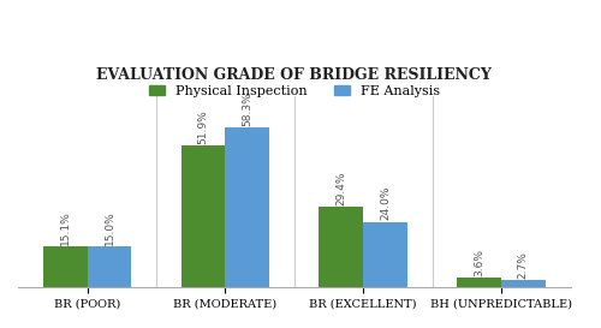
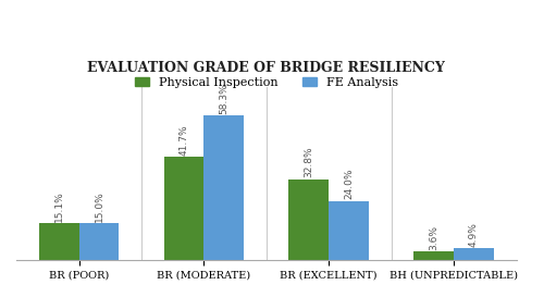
Physical Inspection/BR (MODERATE): 51.9% -> 41.7%
Physical Inspection/BR (EXCELLENT): 29.4% -> 32.8%
FE Analysis/BH (UNPREDICTABLE): 2.7% -> 4.9%
